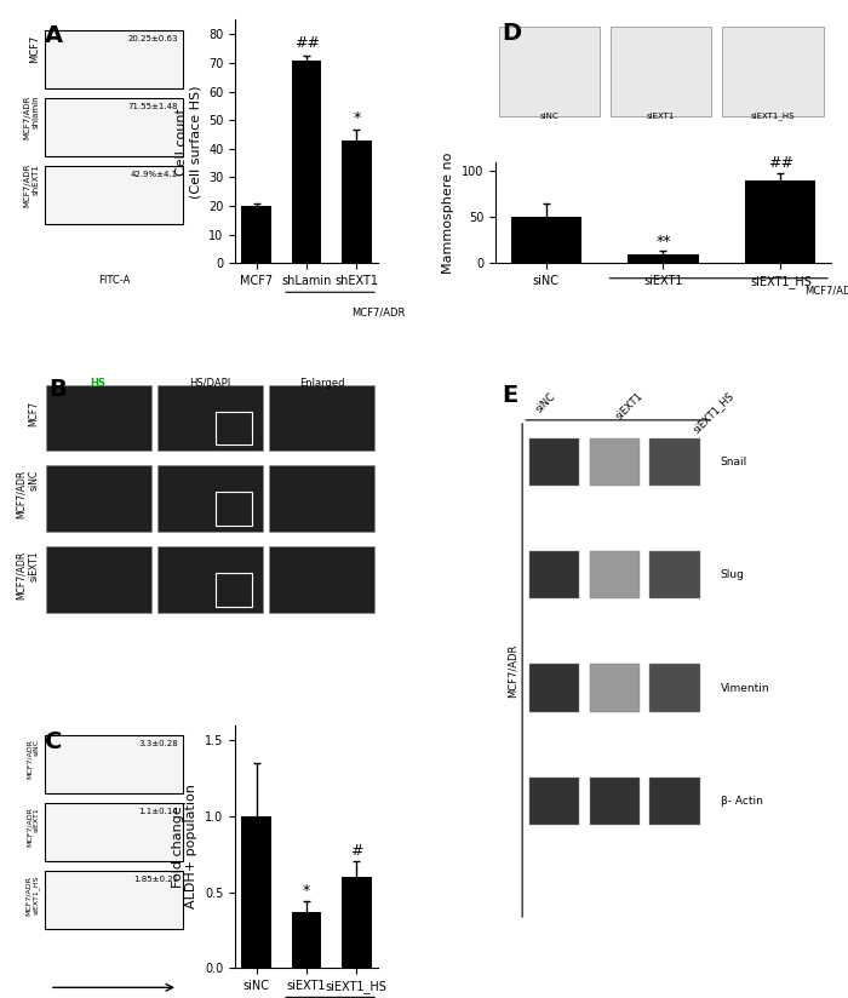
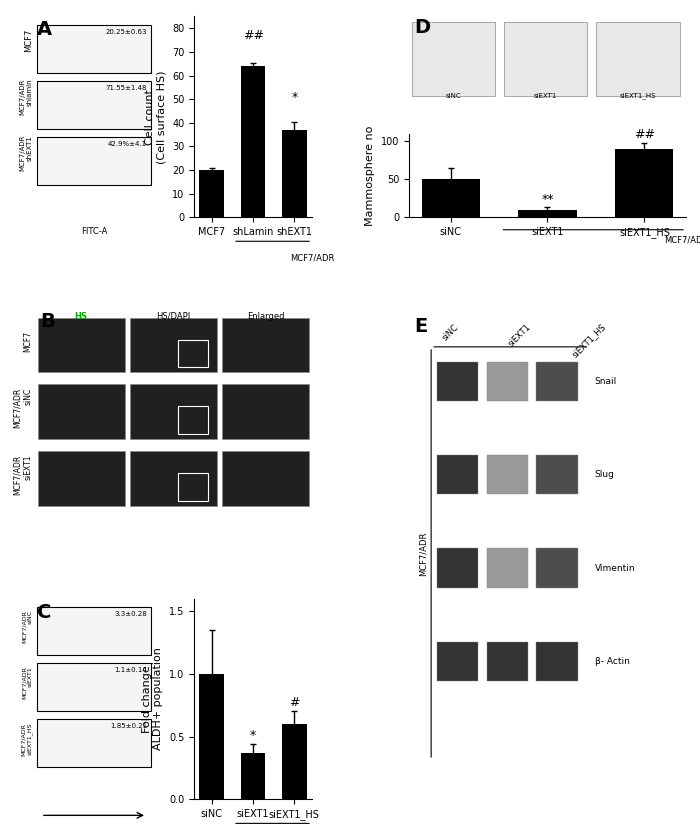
shLamin: 71 -> 64
shEXT1: 43 -> 37
